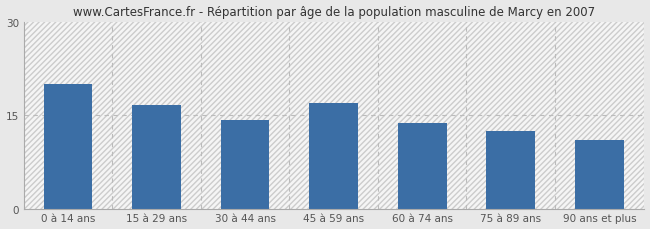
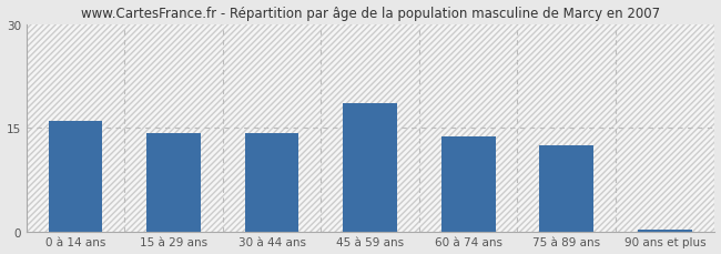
0 à 14 ans: 20.0 -> 16.0
15 à 29 ans: 16.6 -> 14.2
45 à 59 ans: 17.0 -> 18.5
90 ans et plus: 11.0 -> 0.3
